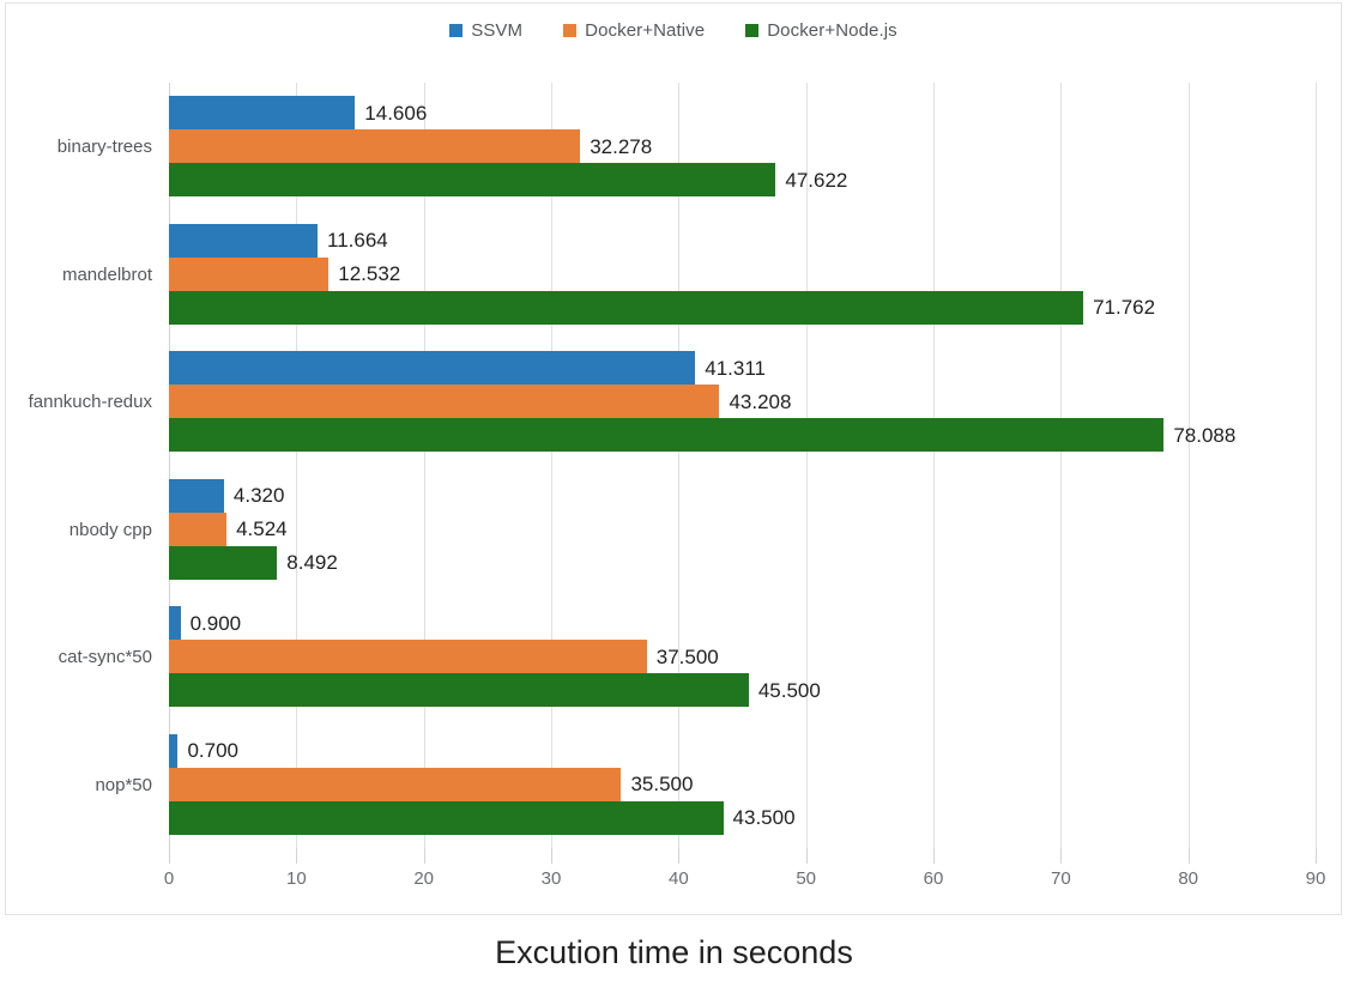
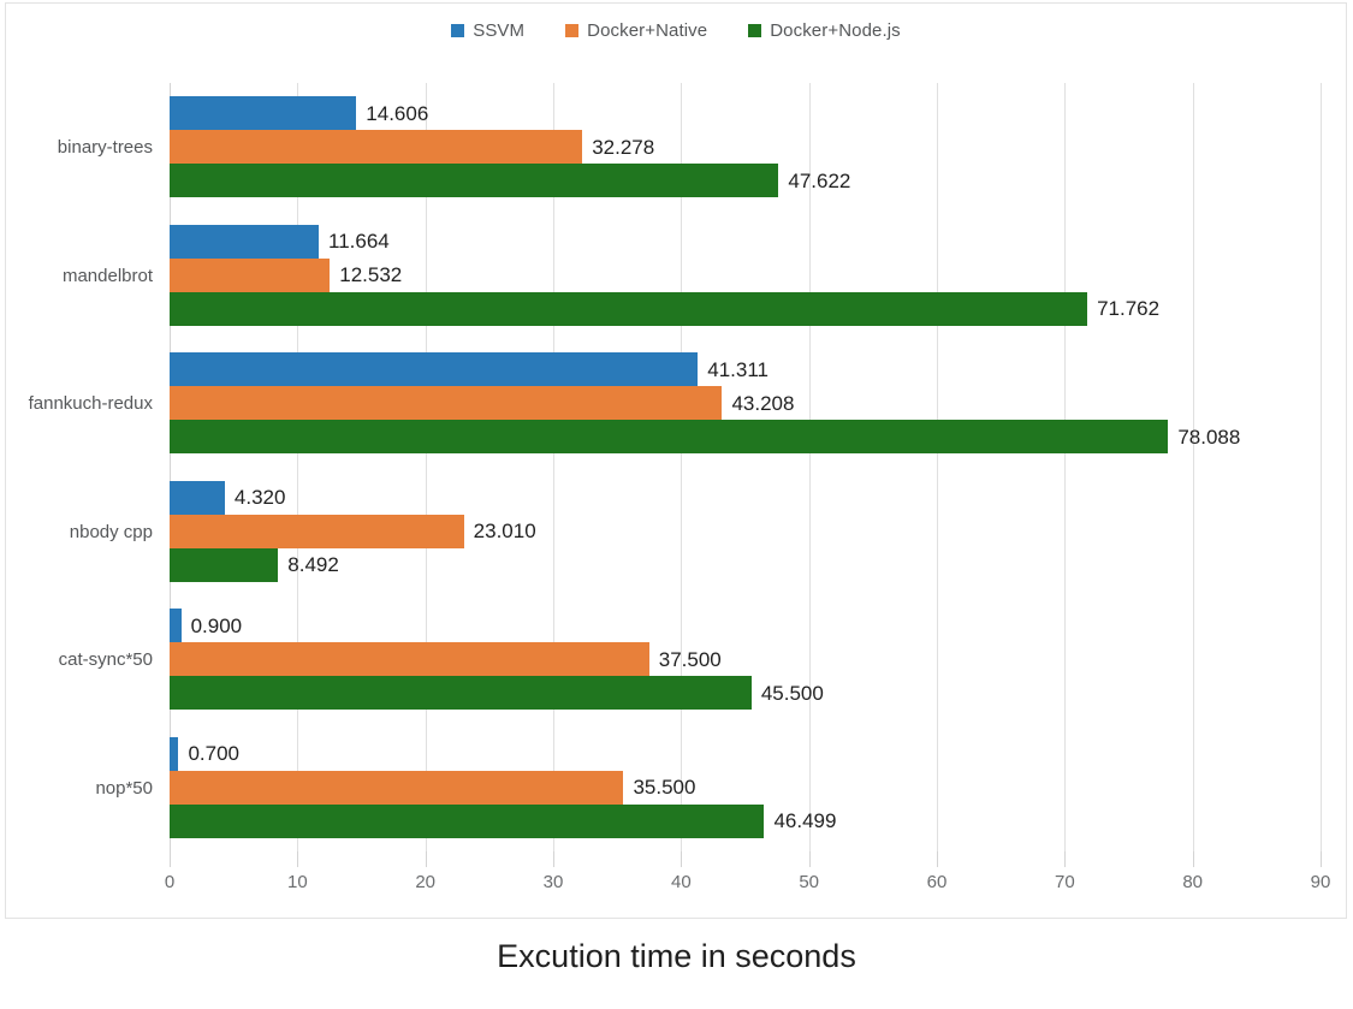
Docker+Native/nbody cpp: 4.524 -> 23.010
Docker+Node.js/nop*50: 43.500 -> 46.499
